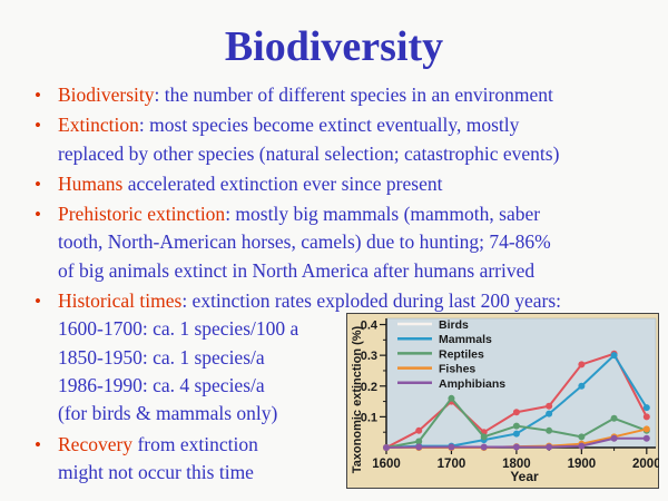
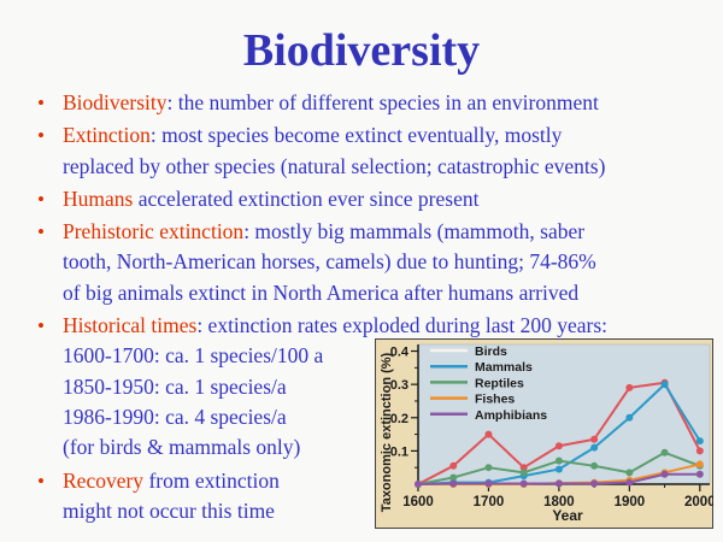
Reptiles/1700: 0.16 -> 0.05
Birds/1900: 0.27 -> 0.29
